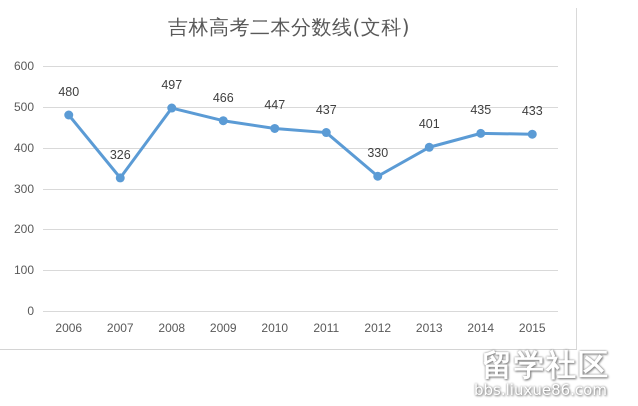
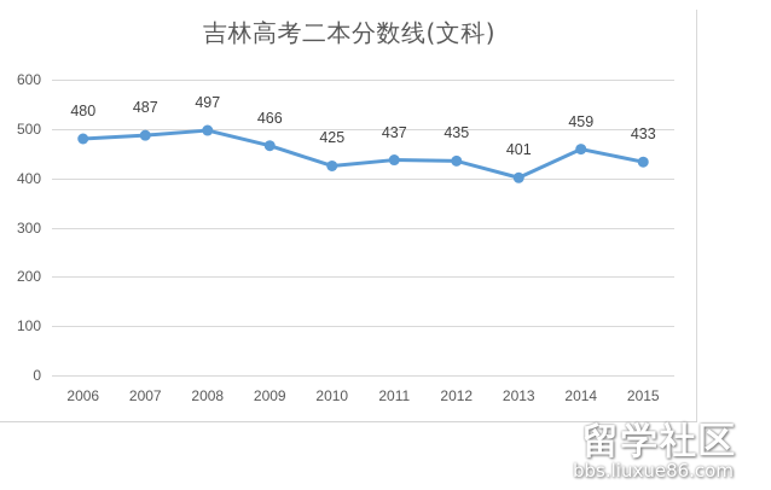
2007: 326 -> 487
2010: 447 -> 425
2012: 330 -> 435
2014: 435 -> 459
